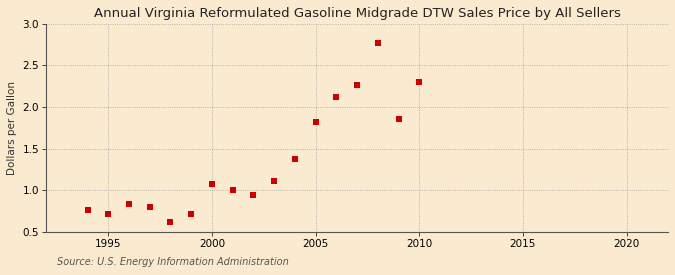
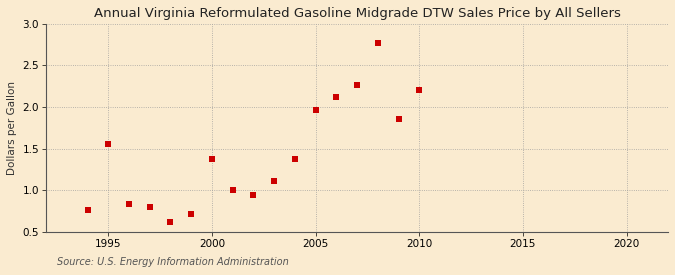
1995: 0.72 -> 1.56
2000: 1.07 -> 1.38
2005: 1.82 -> 1.96
2010: 2.30 -> 2.20
